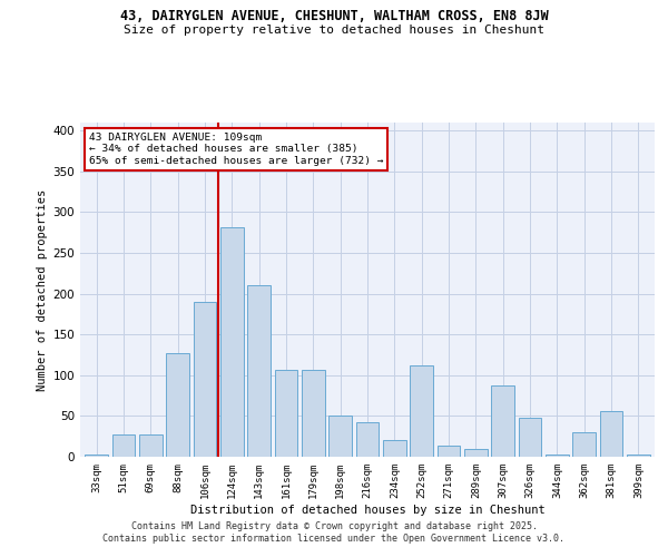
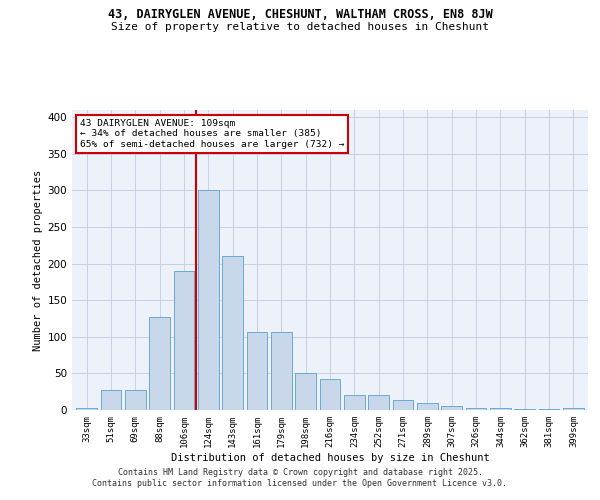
124sqm: 282 -> 300
252sqm: 112 -> 20
307sqm: 88 -> 5
326sqm: 48 -> 3
362sqm: 30 -> 1
381sqm: 56 -> 1
